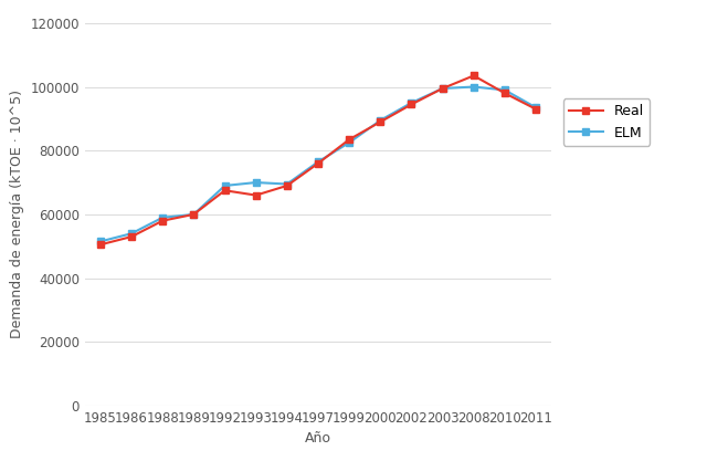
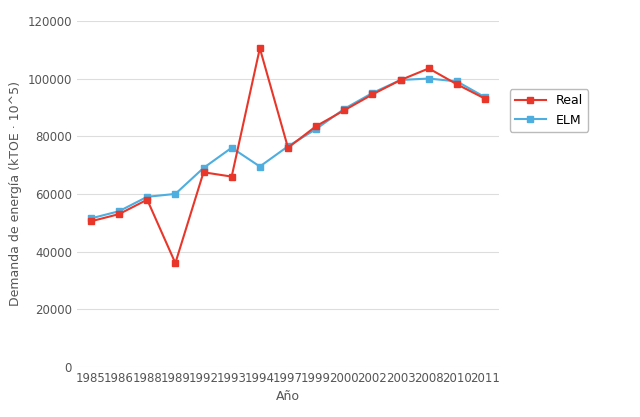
Real/1989: 60000 -> 36000
ELM/1993: 70000 -> 76000
Real/1994: 69000 -> 110500
